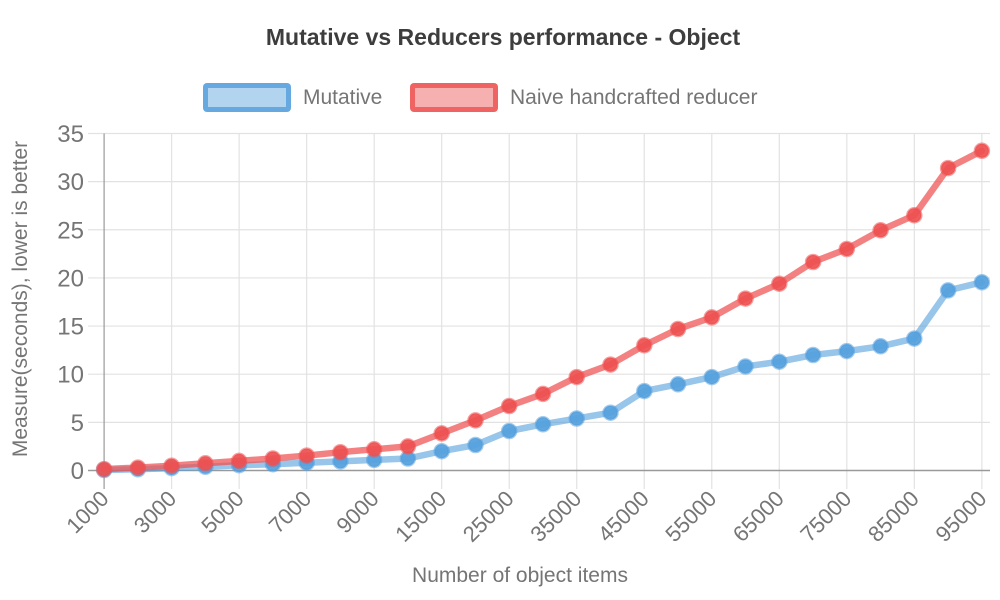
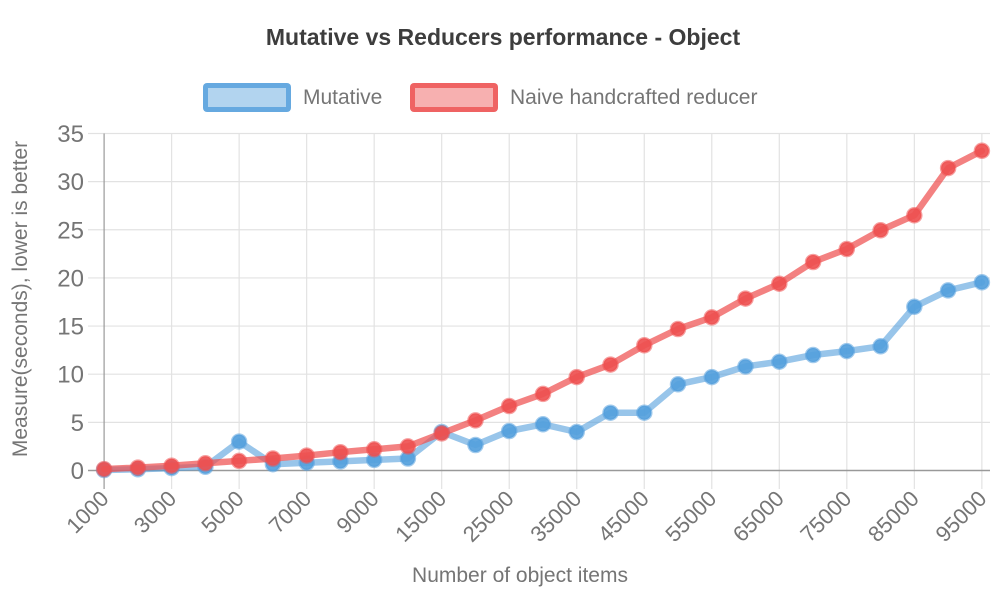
Mutative/5000: 1 -> 3
Mutative/15000: 2 -> 4
Mutative/35000: 5 -> 4
Mutative/45000: 8 -> 6
Mutative/85000: 14 -> 17
